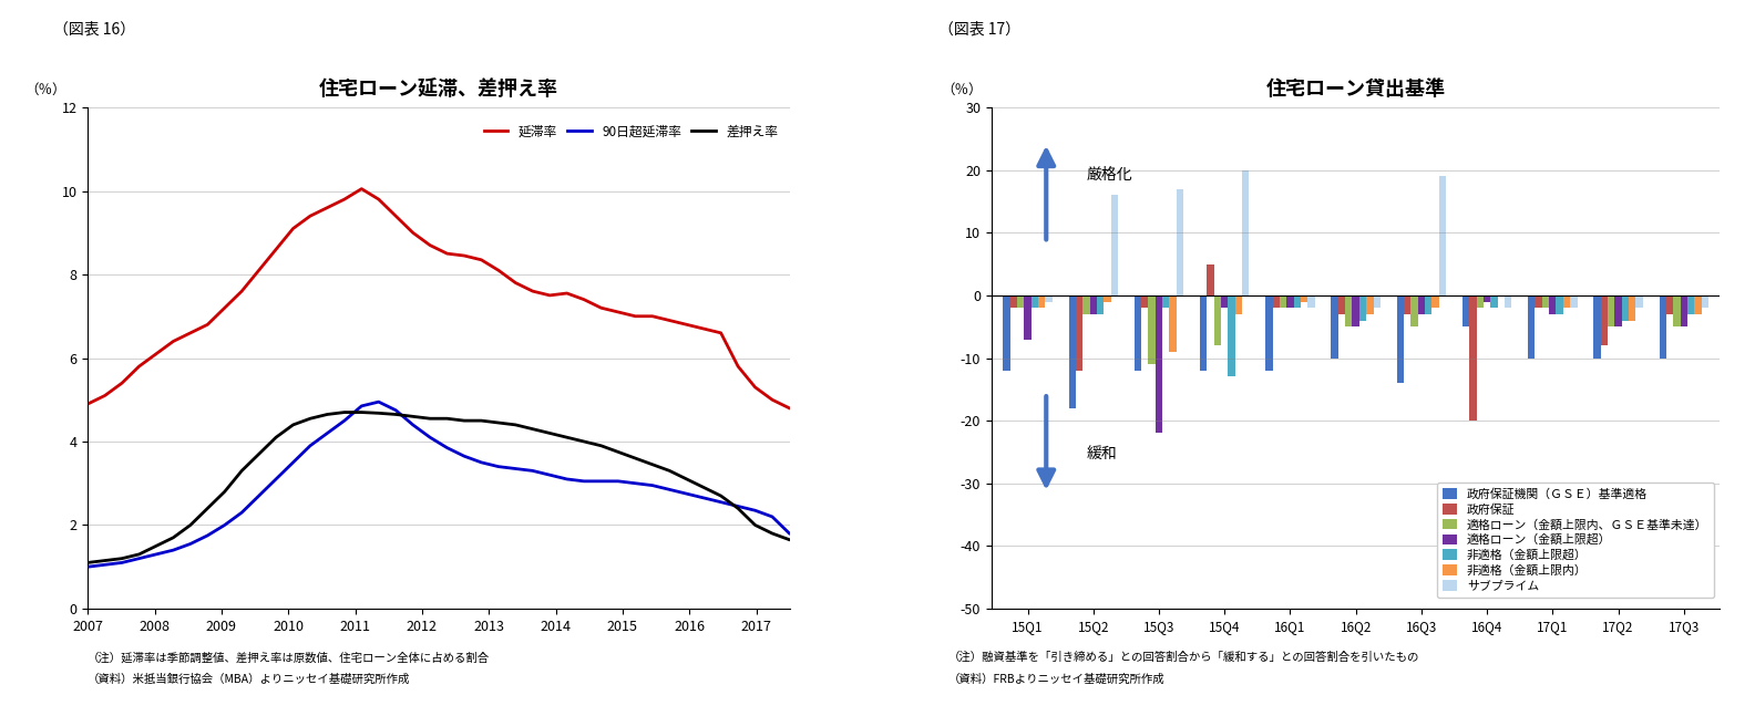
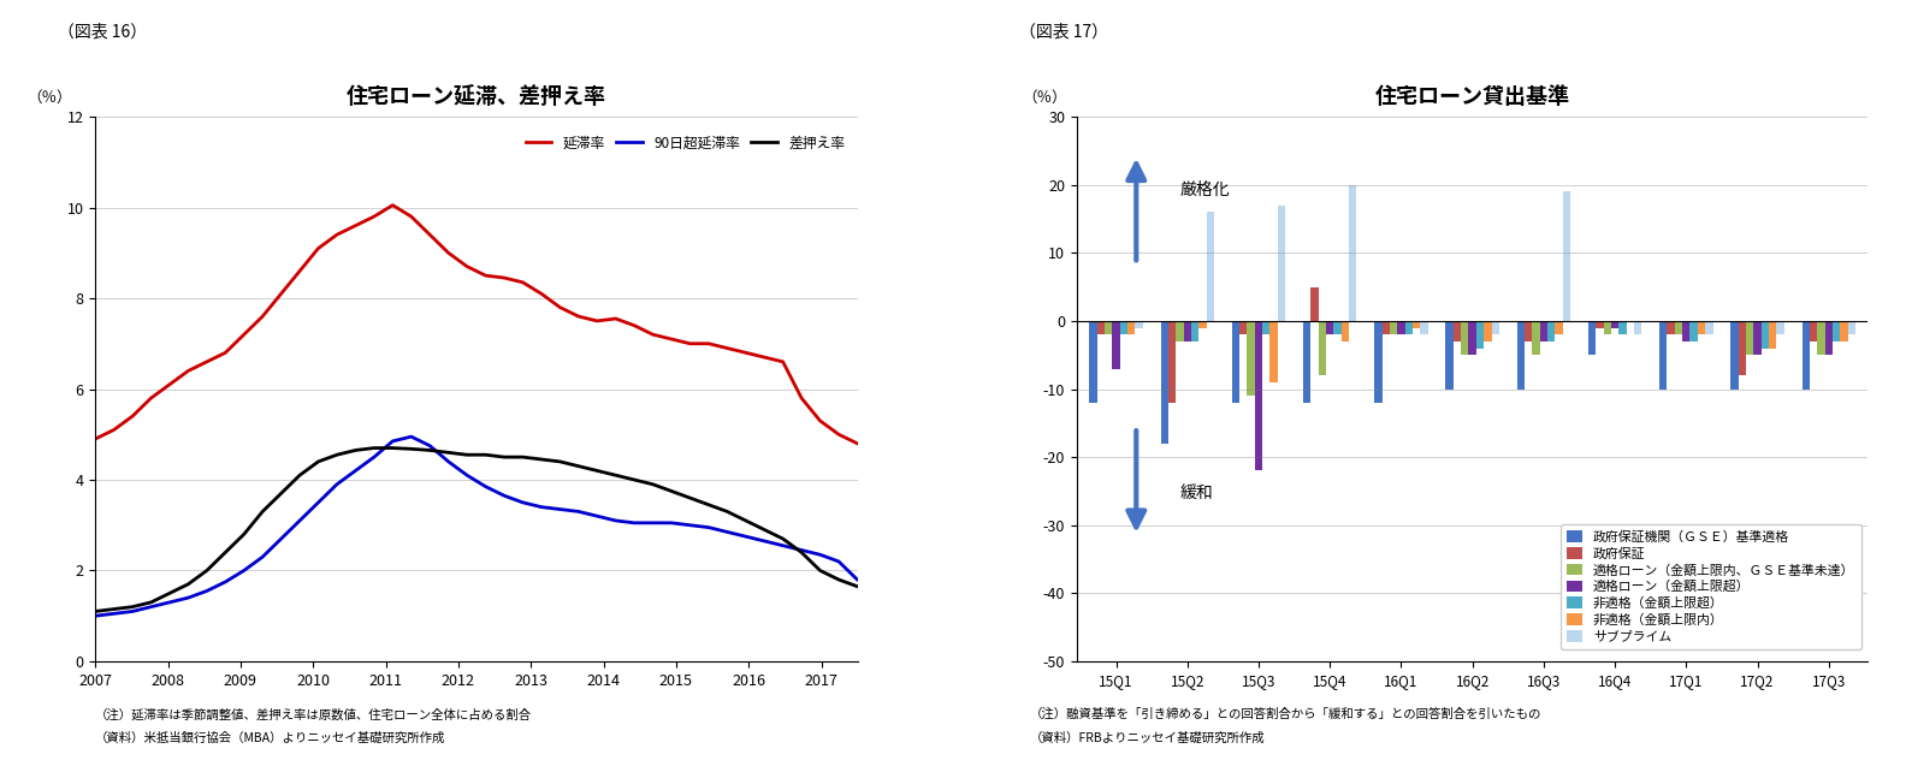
住宅ローン貸出基準/非適格（金額上限超）/15Q4: -13 -> -2
住宅ローン貸出基準/政府保証機関（ＧＳＥ）基準適格/16Q3: -14 -> -10
住宅ローン貸出基準/政府保証/16Q4: -20 -> -1
